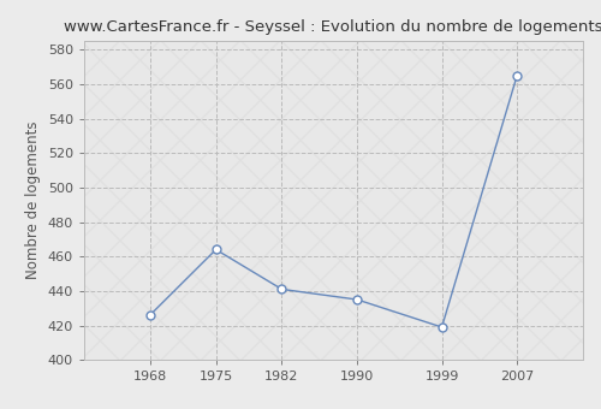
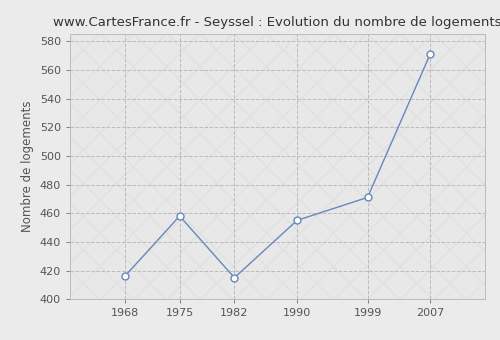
1968: 426 -> 416
1975: 464 -> 458
1982: 441 -> 415
1990: 435 -> 455
1999: 419 -> 471
2007: 565 -> 571
